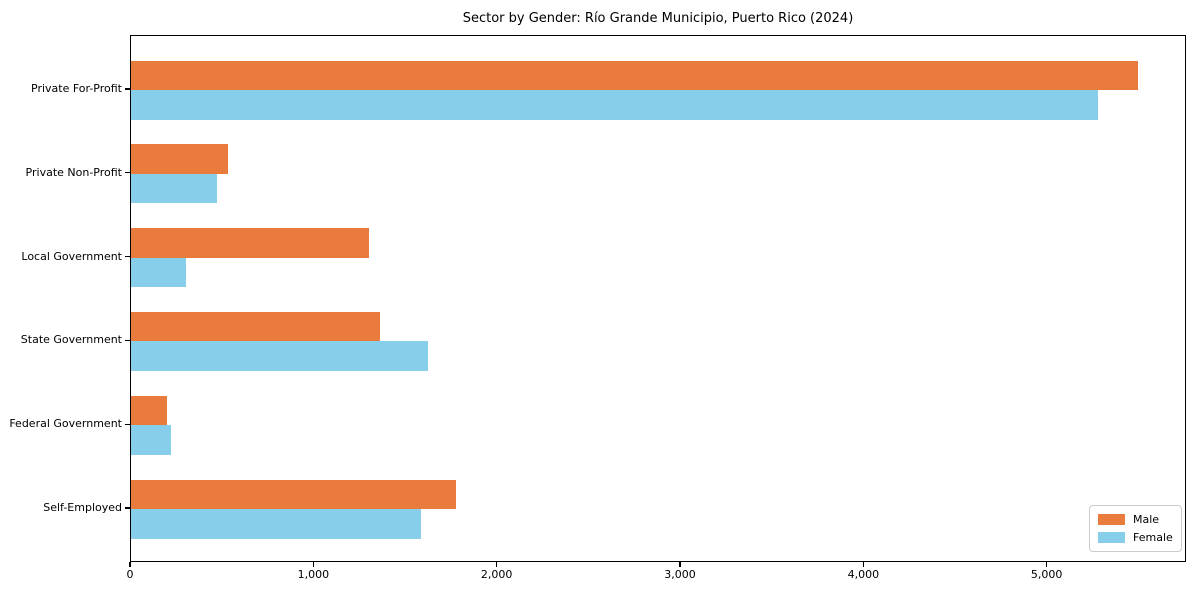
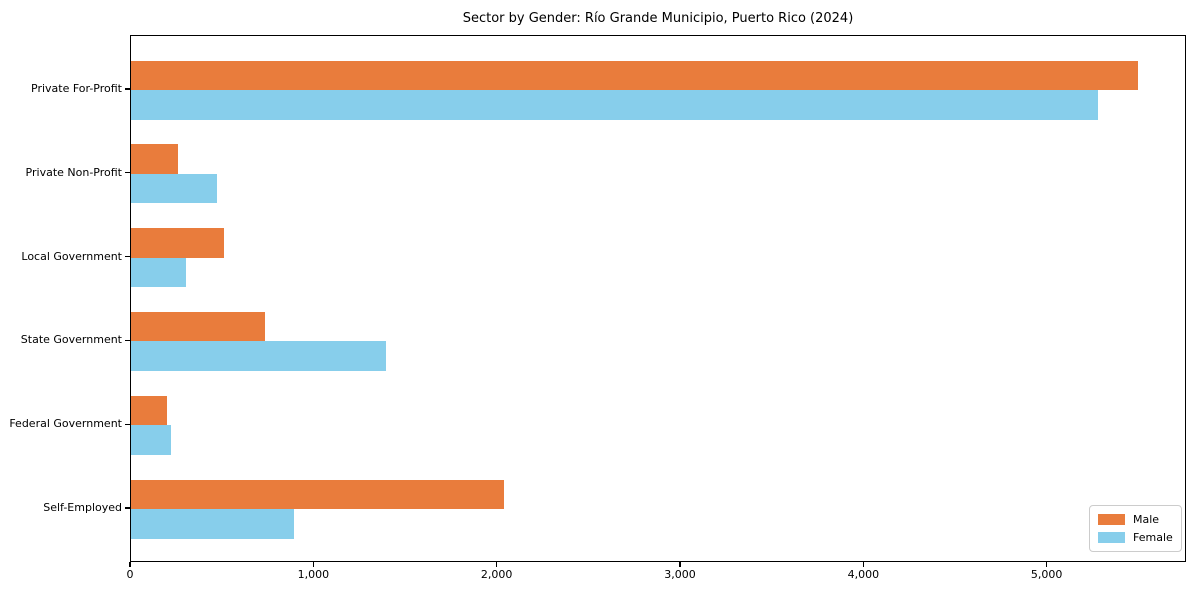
Male/Private Non-Profit: 530 -> 260
Male/Local Government: 1300 -> 500
Male/State Government: 1360 -> 730
Female/State Government: 1620 -> 1390
Male/Self-Employed: 1770 -> 2040
Female/Self-Employed: 1580 -> 890
